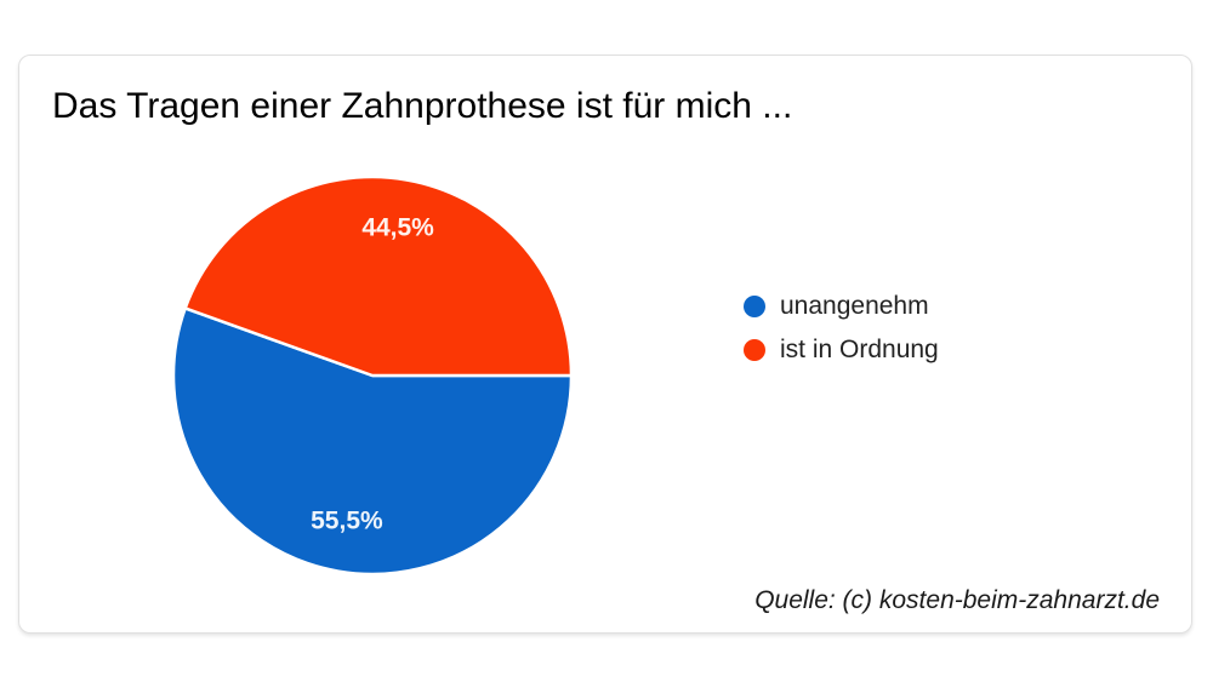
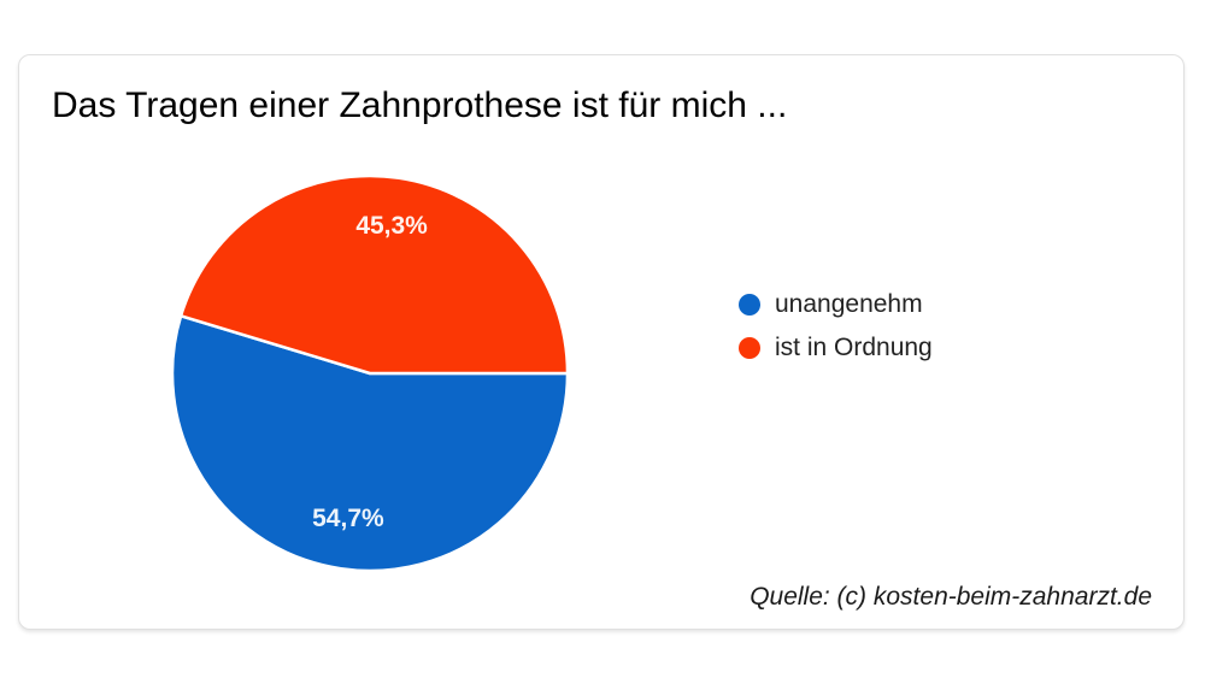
unangenehm: 55,5% -> 54,7%
ist in Ordnung: 44,5% -> 45,3%
